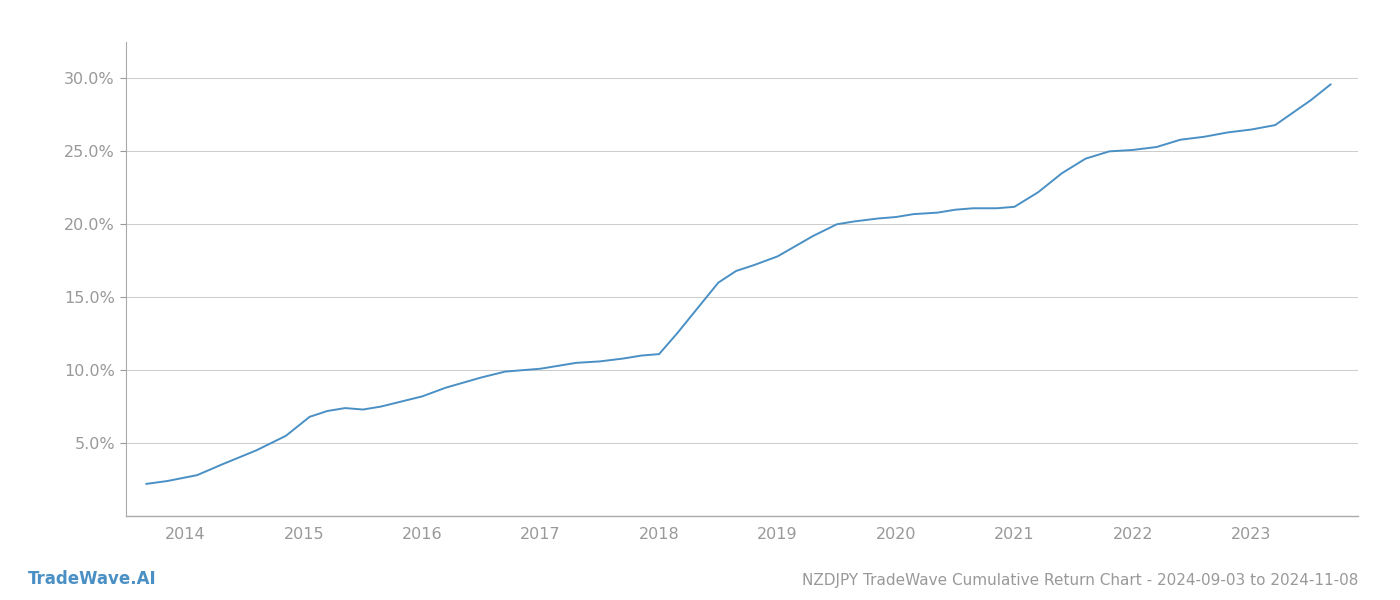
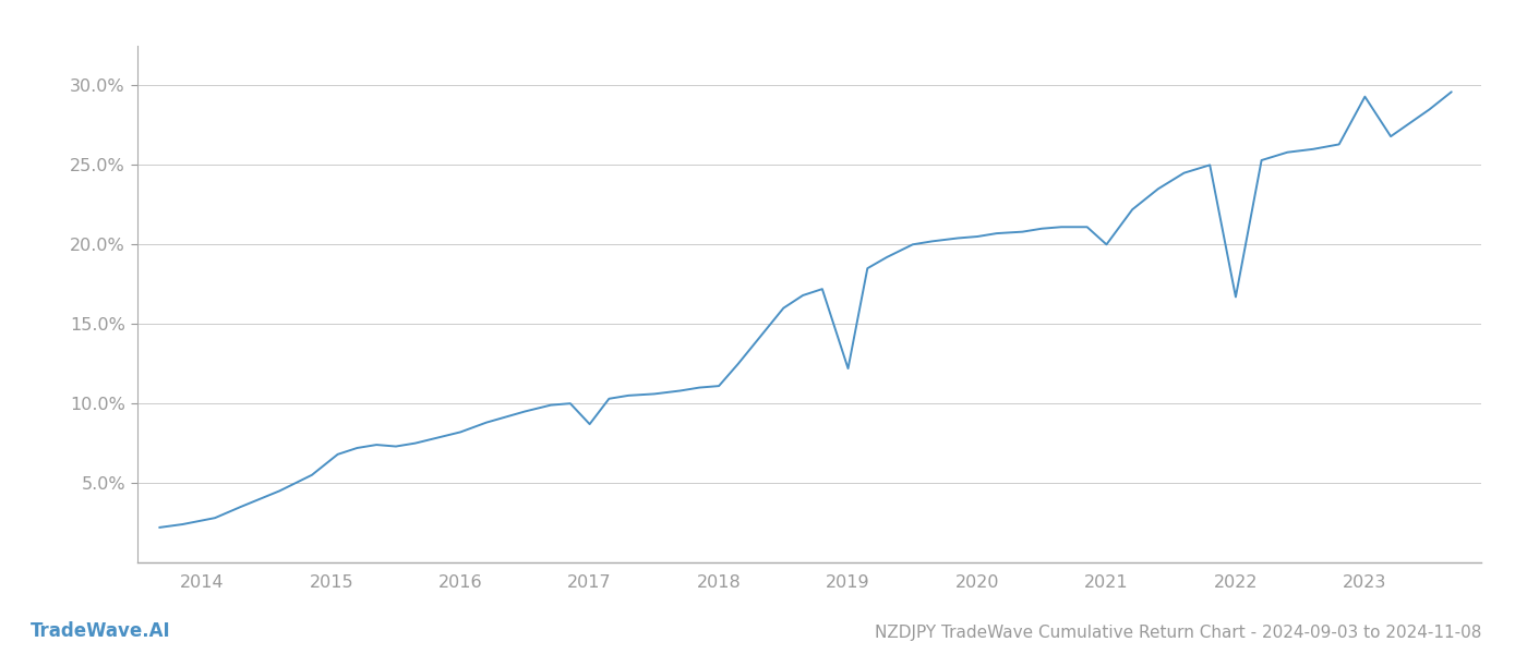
2017: 10.1% -> 8.7%
2019: 17.8% -> 12.2%
2021: 21.2% -> 20.0%
2022: 25.1% -> 16.7%
2023: 26.5% -> 29.3%
